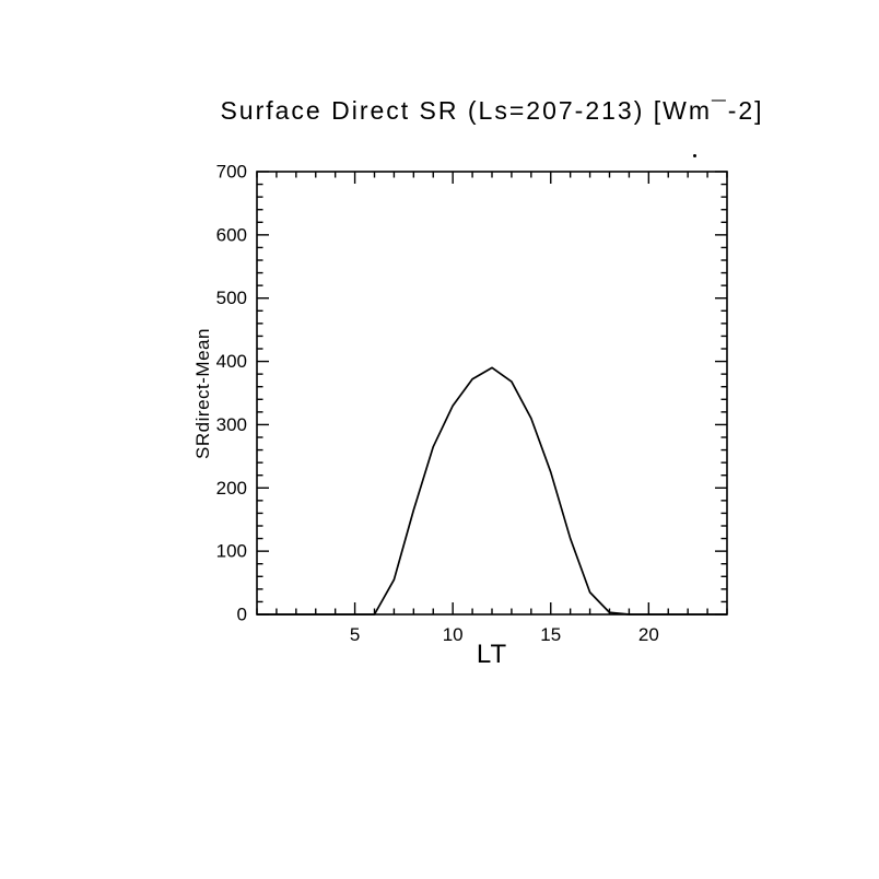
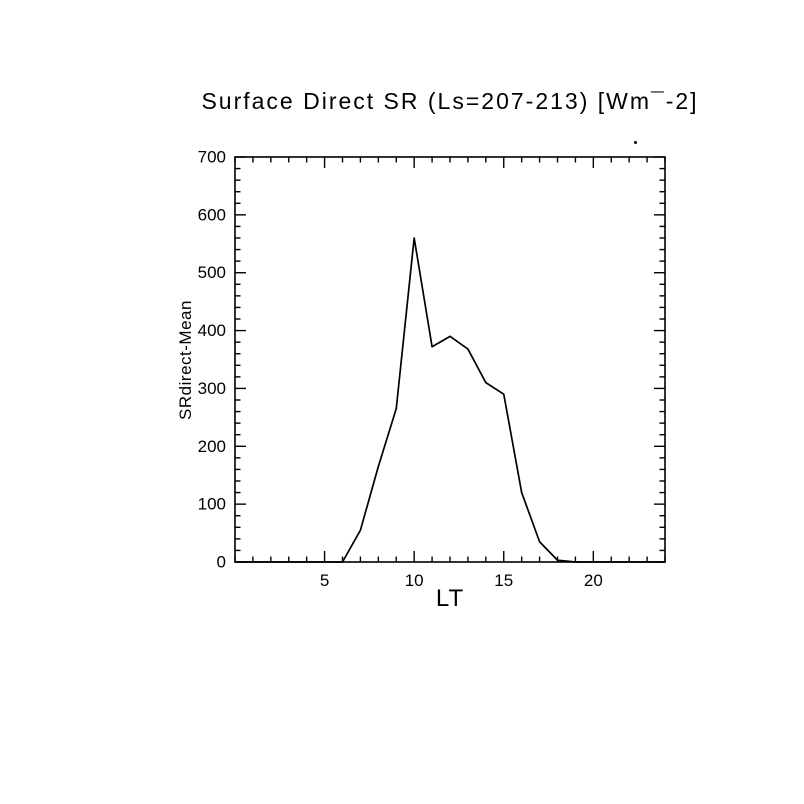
10: 330 -> 560
15: 220 -> 290
